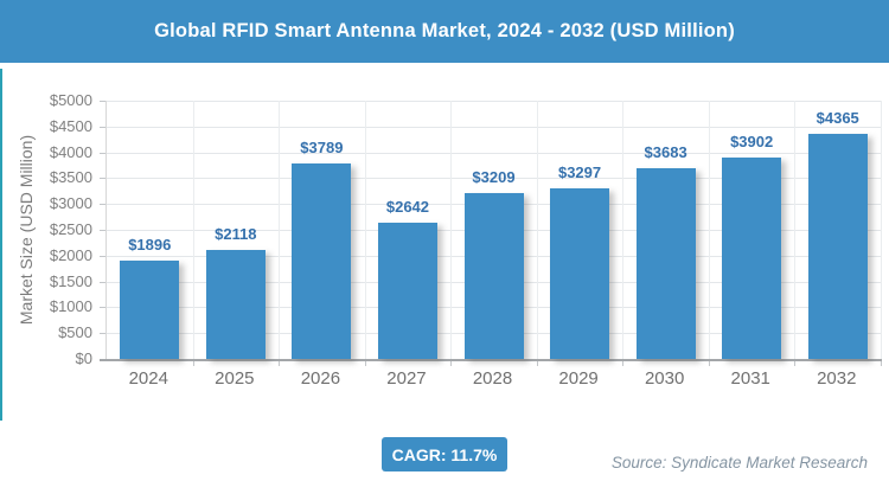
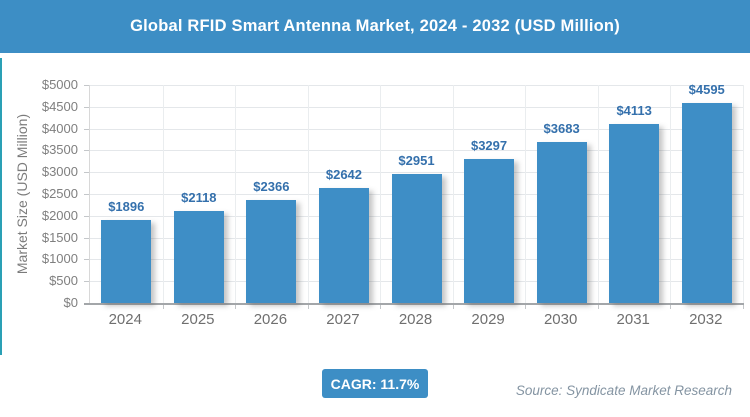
2026: $3789 -> $2366
2028: $3209 -> $2951
2031: $3902 -> $4113
2032: $4365 -> $4595
